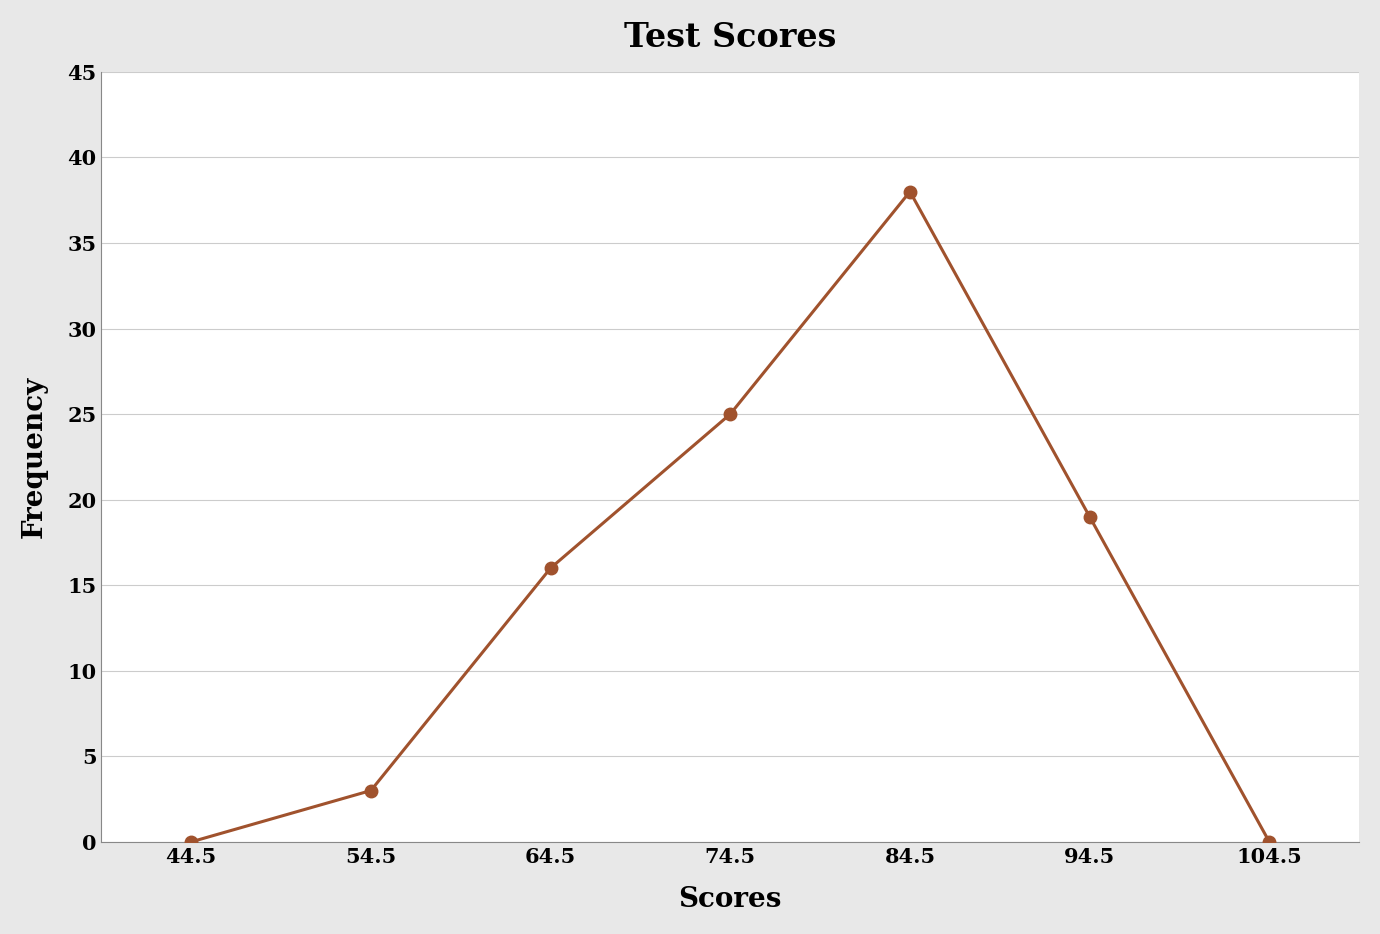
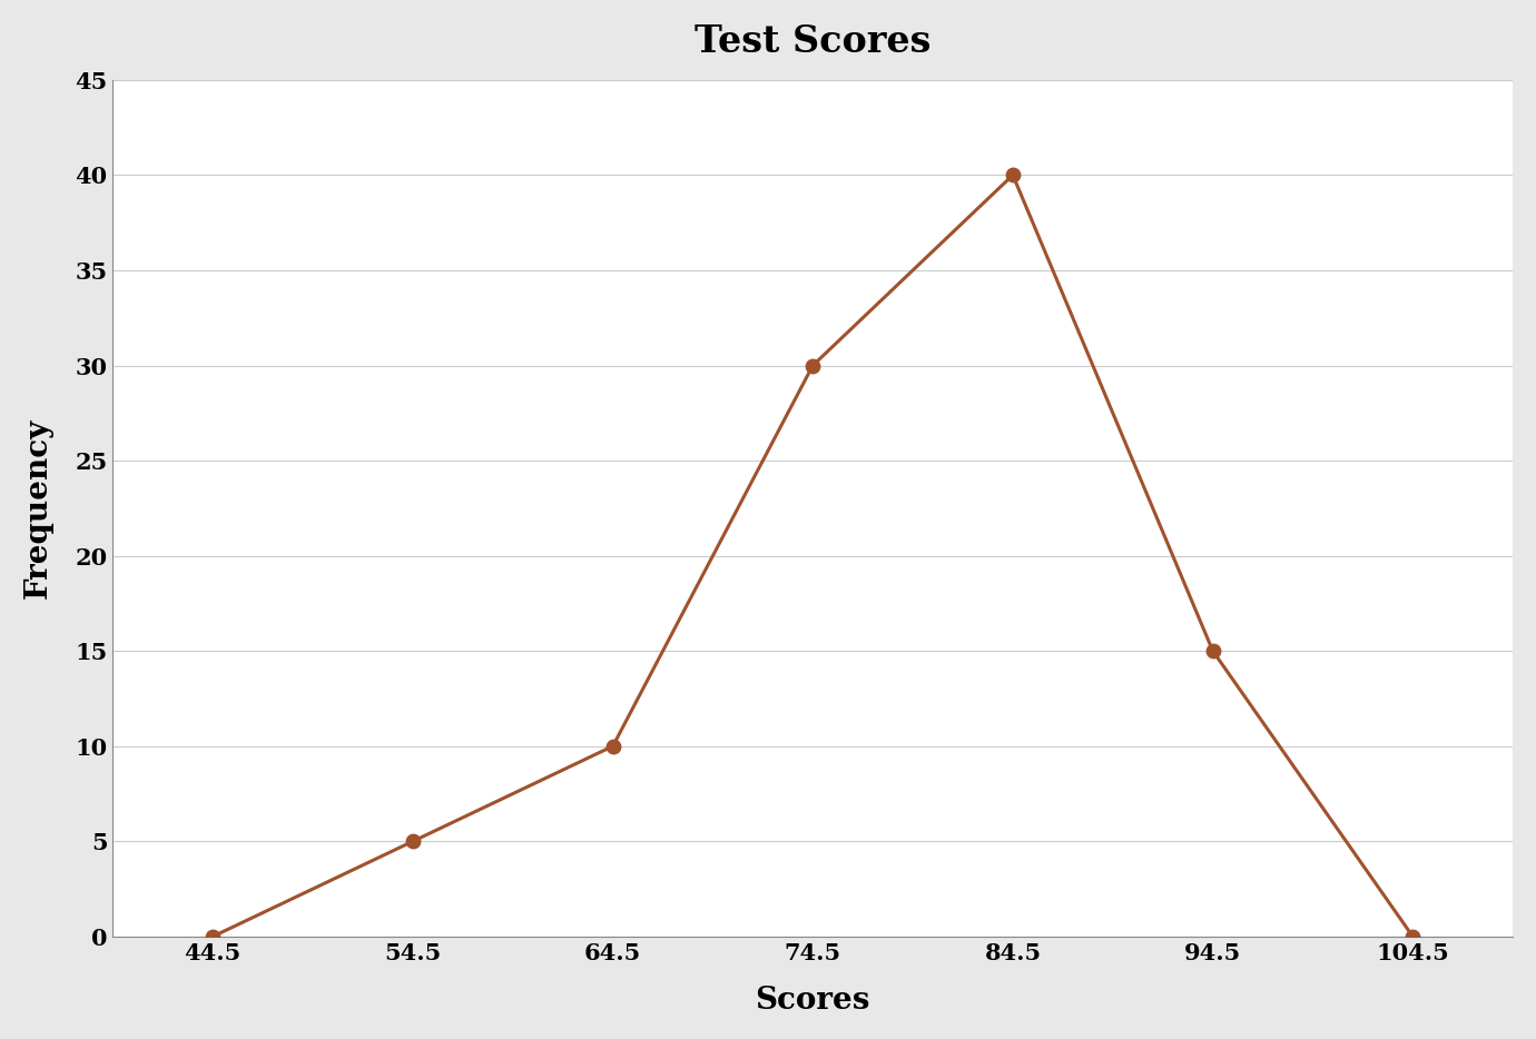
54.5: 3 -> 5
64.5: 16 -> 10
74.5: 25 -> 30
84.5: 38 -> 40
94.5: 19 -> 15
